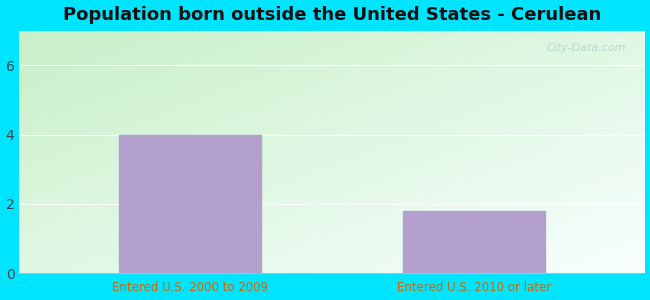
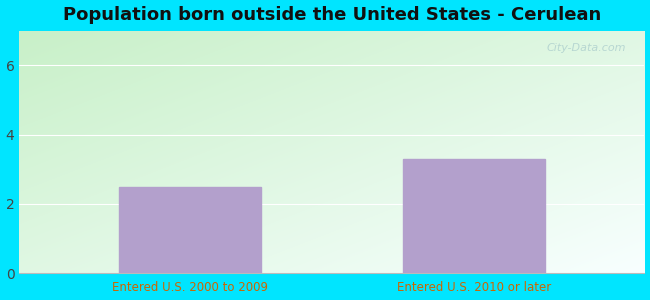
Entered U.S. 2000 to 2009: 4.0 -> 2.5
Entered U.S. 2010 or later: 1.8 -> 3.3
